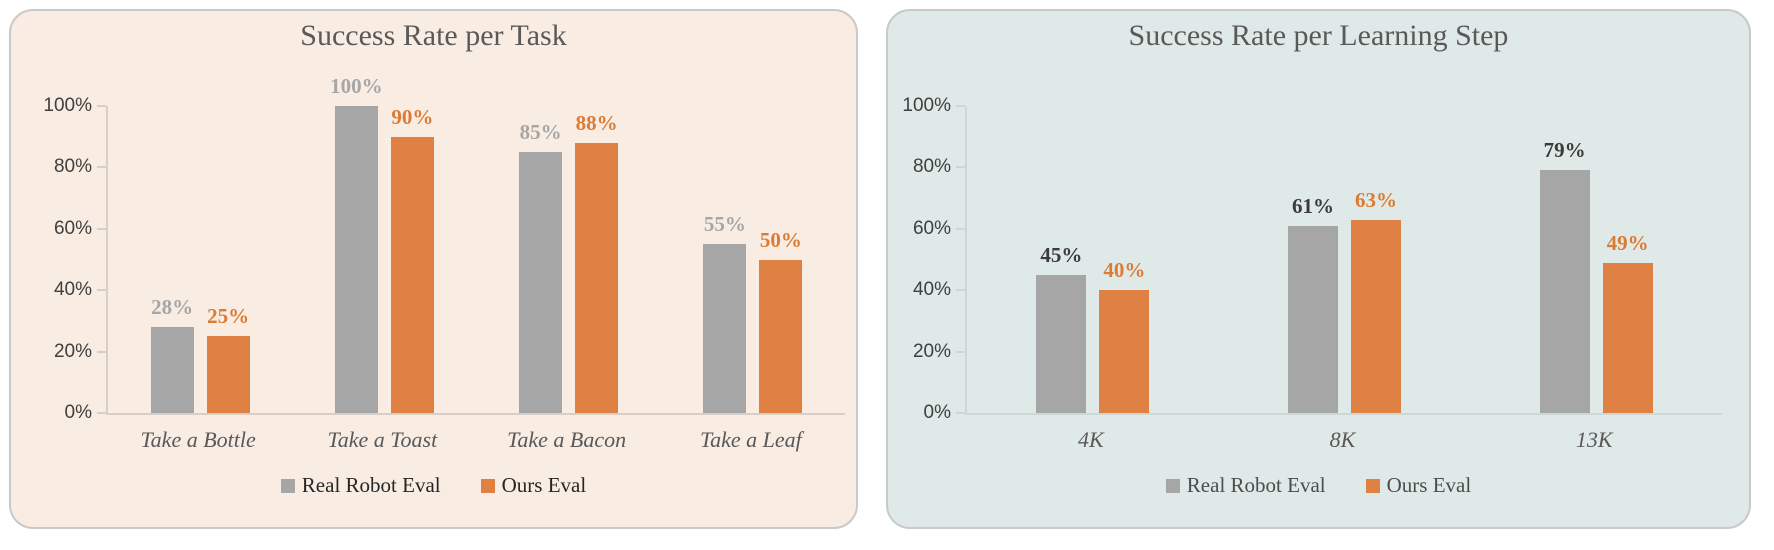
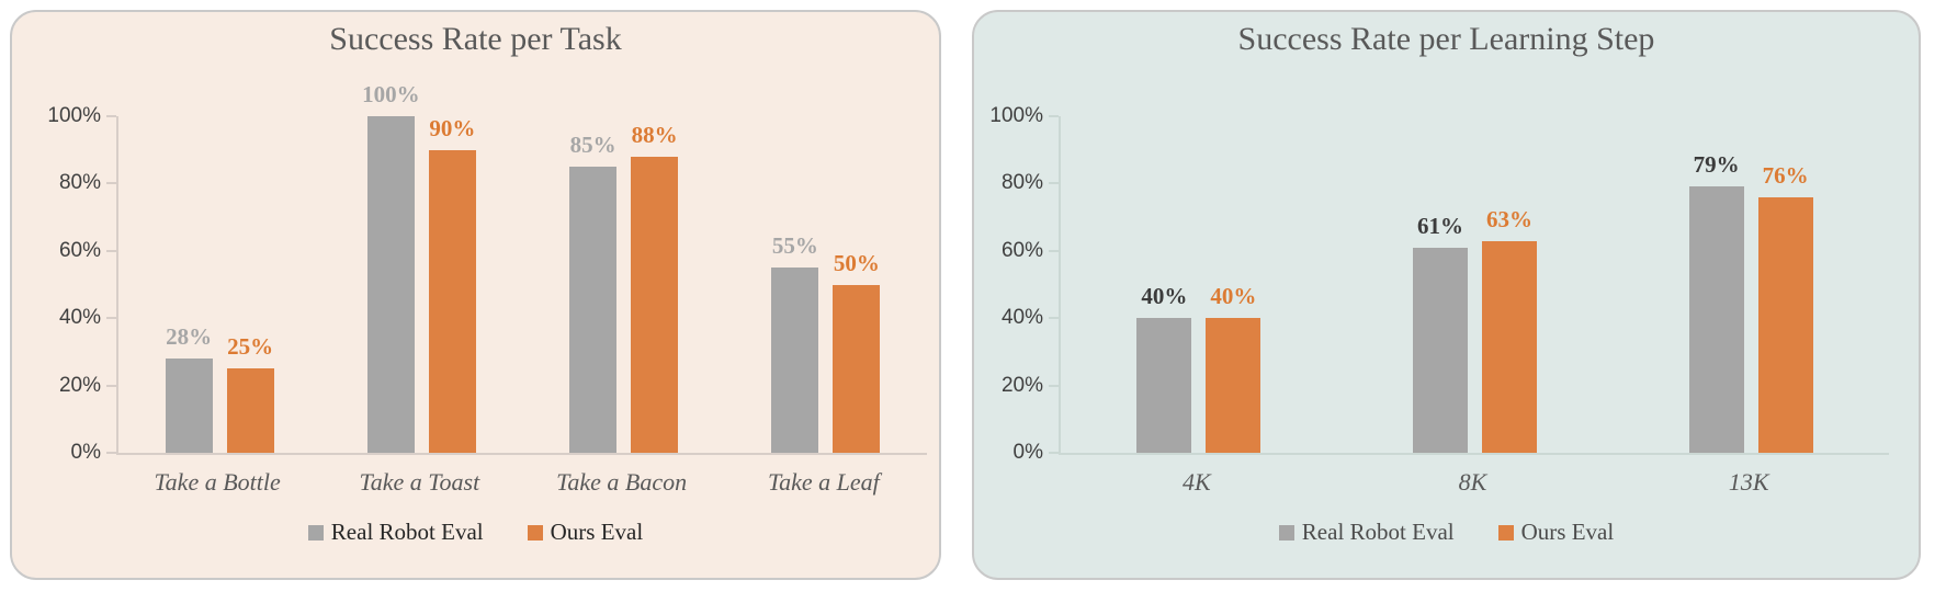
Success Rate per Learning Step/Real Robot Eval/4K: 45% -> 40%
Success Rate per Learning Step/Ours Eval/13K: 49% -> 76%
